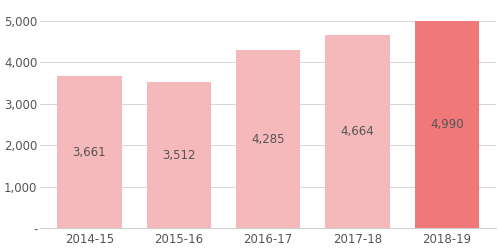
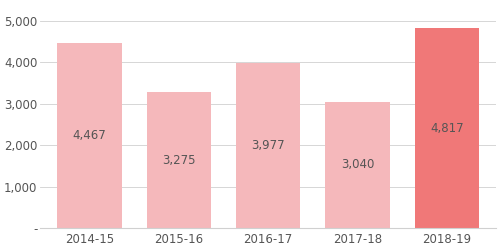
2014-15: 3,661 -> 4,467
2015-16: 3,512 -> 3,275
2016-17: 4,285 -> 3,977
2017-18: 4,664 -> 3,040
2018-19: 4,990 -> 4,817
